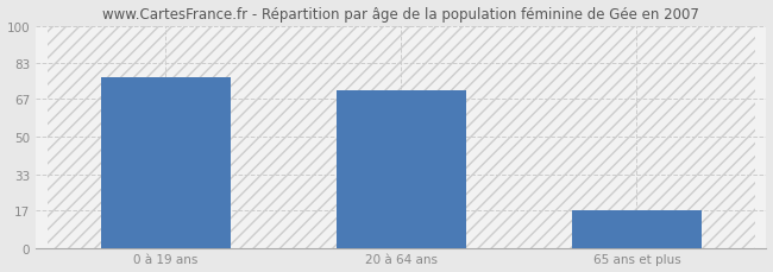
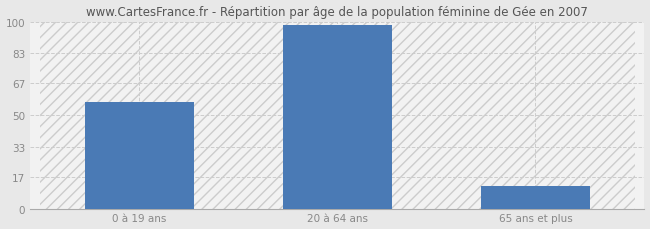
0 à 19 ans: 77 -> 57
20 à 64 ans: 71 -> 98
65 ans et plus: 17 -> 12
